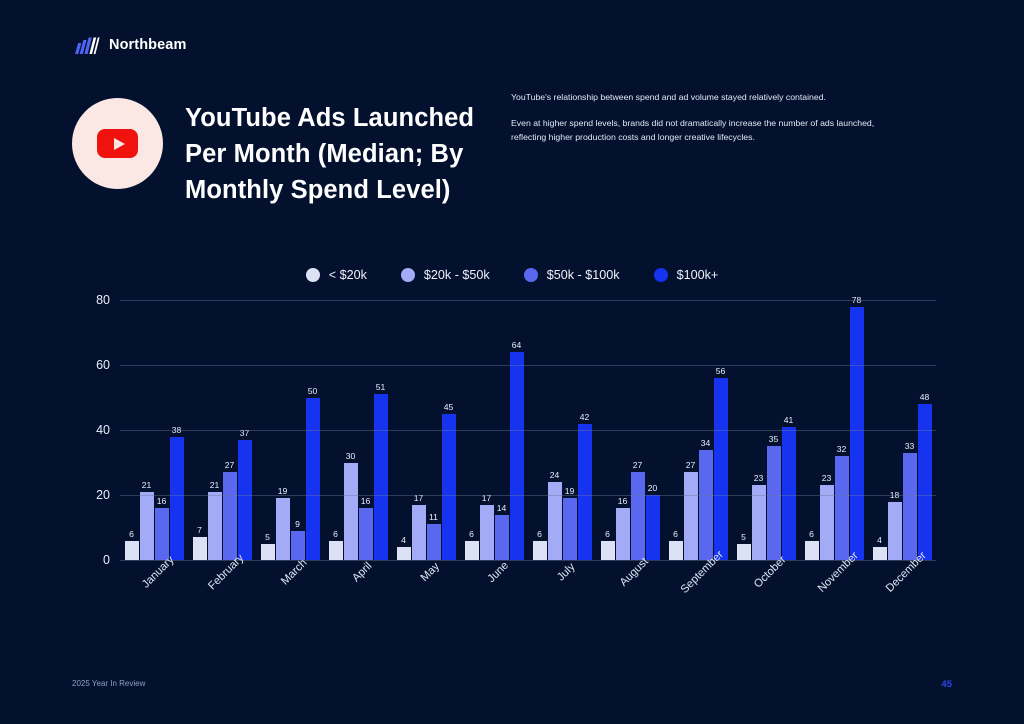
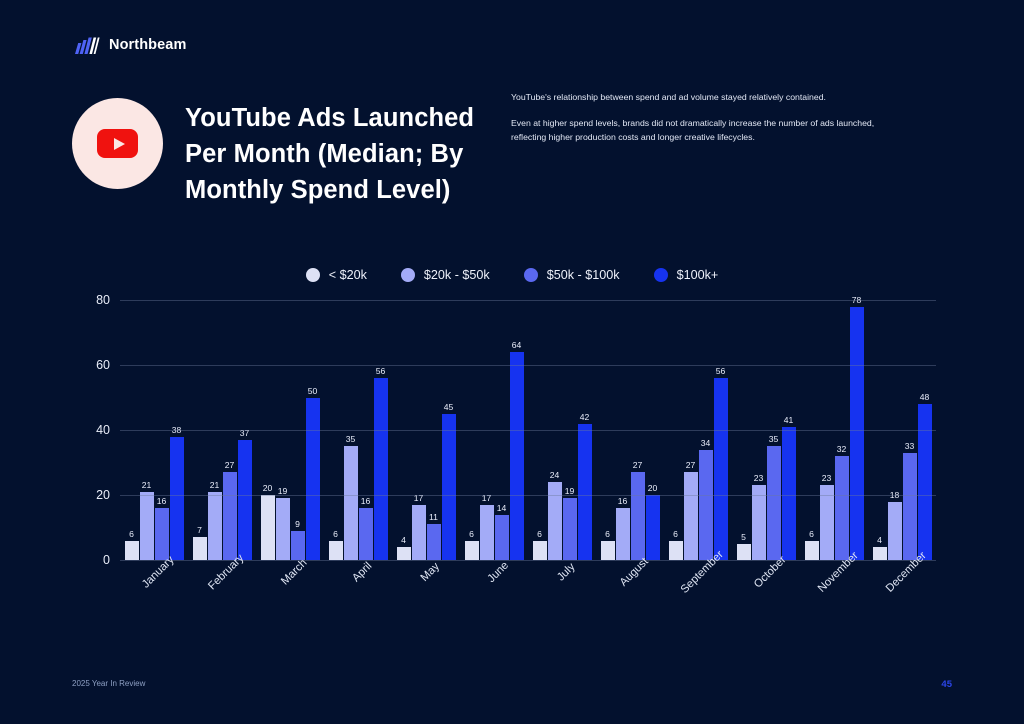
< $20k/March: 5 -> 20
$20k - $50k/April: 30 -> 35
$100k+/April: 51 -> 56
